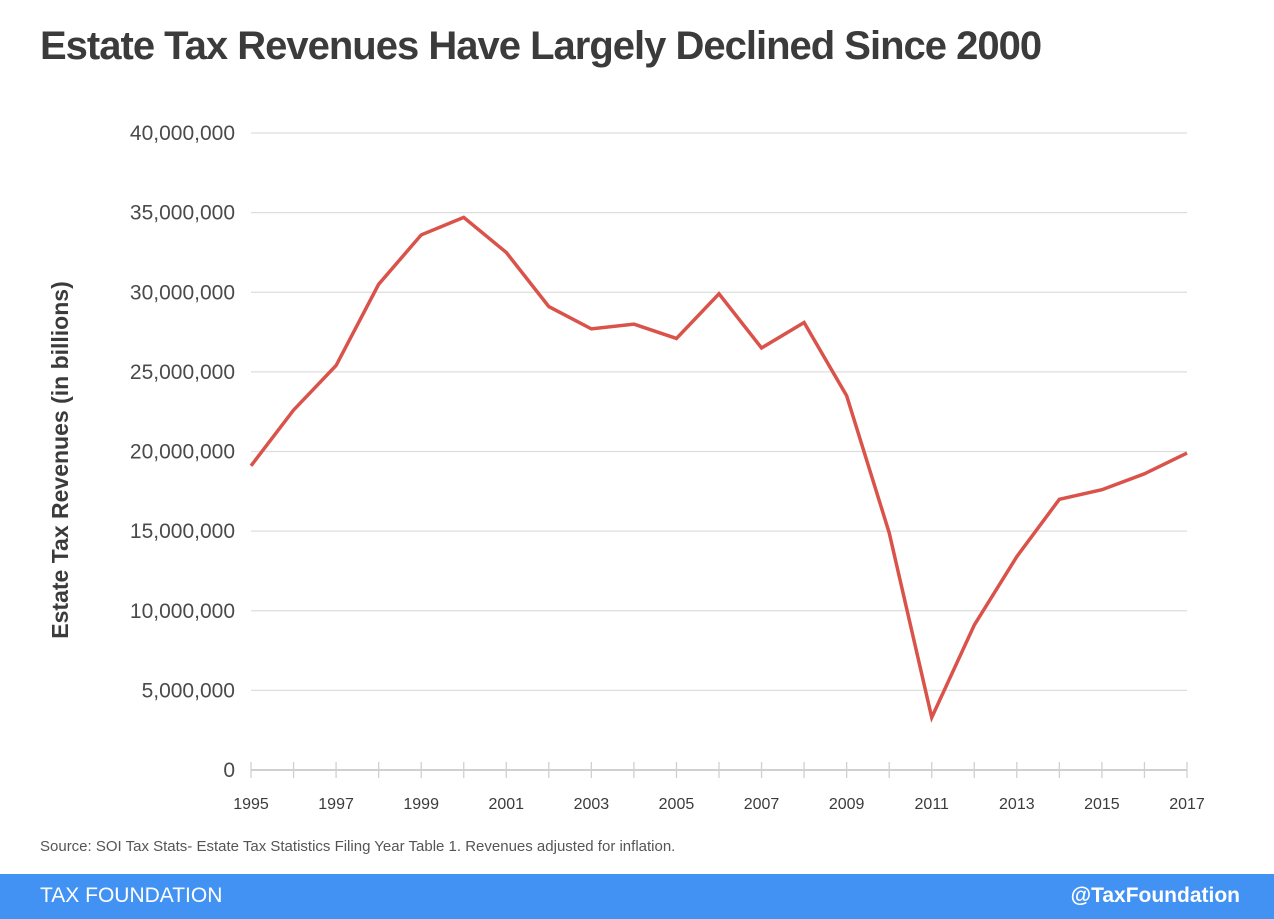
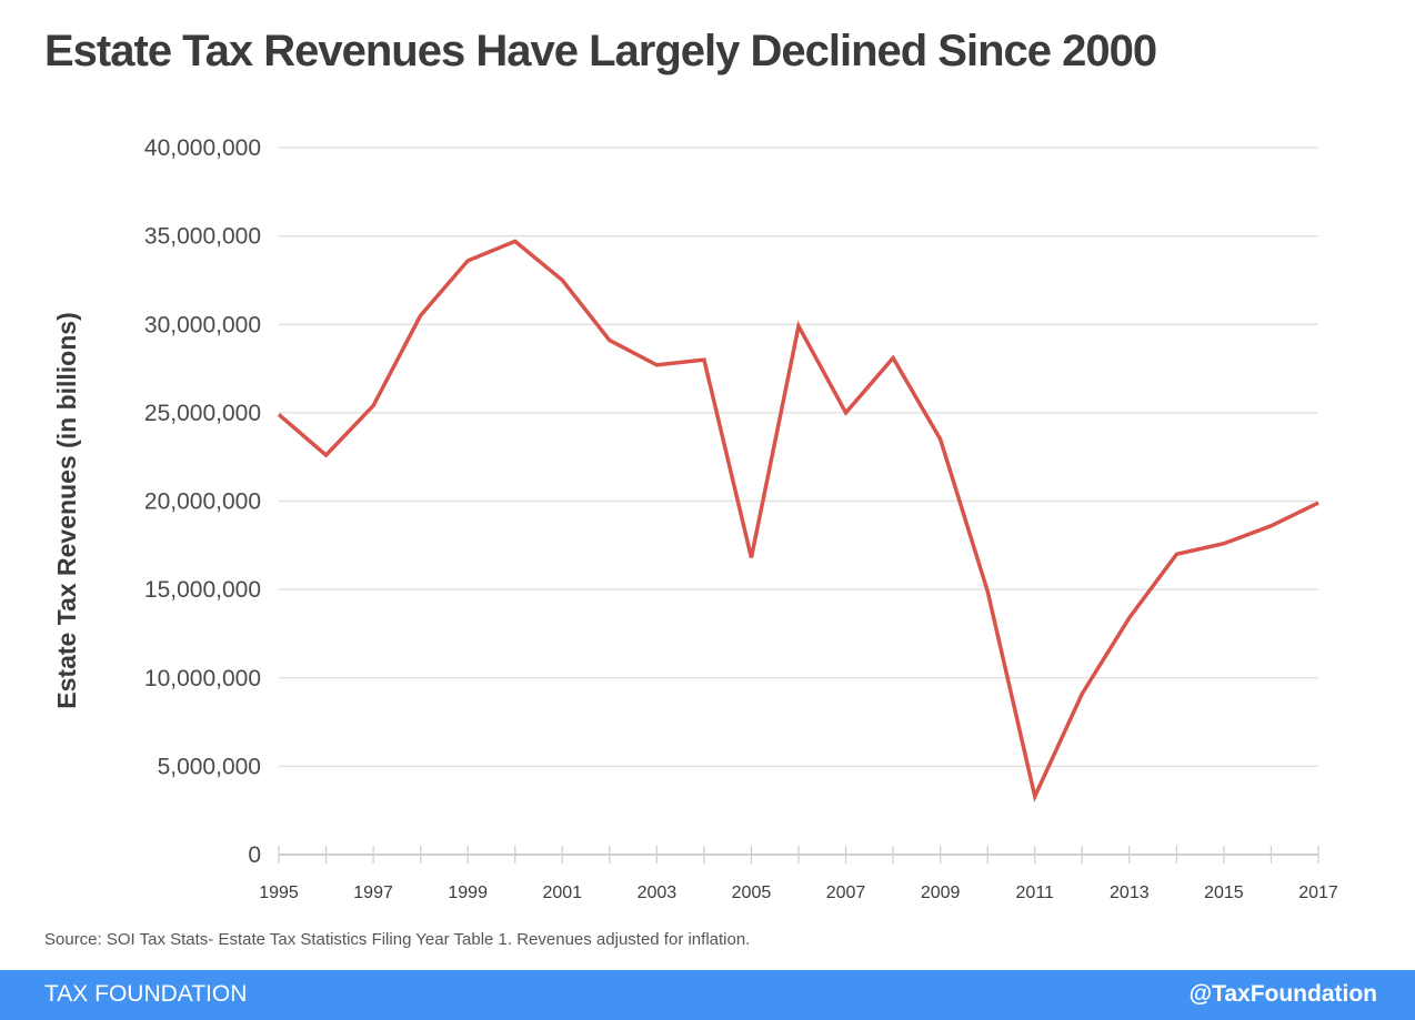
1995: 19100000 -> 24900000
2005: 27100000 -> 16800000
2007: 26500000 -> 25000000
